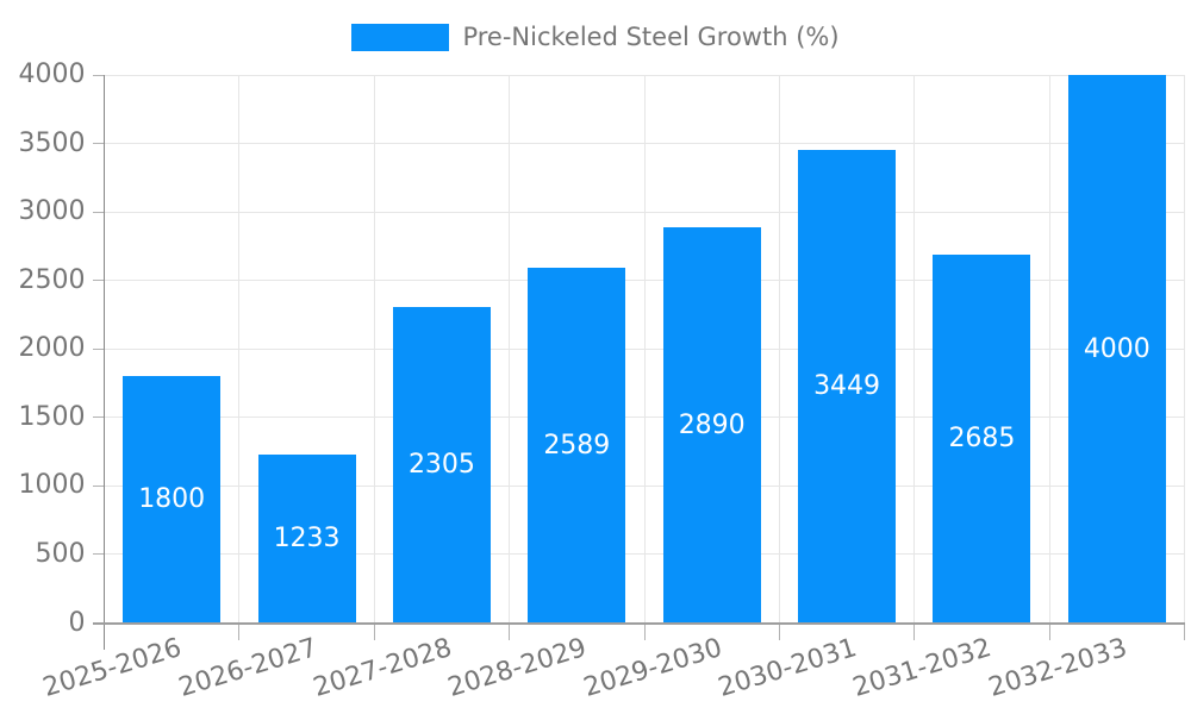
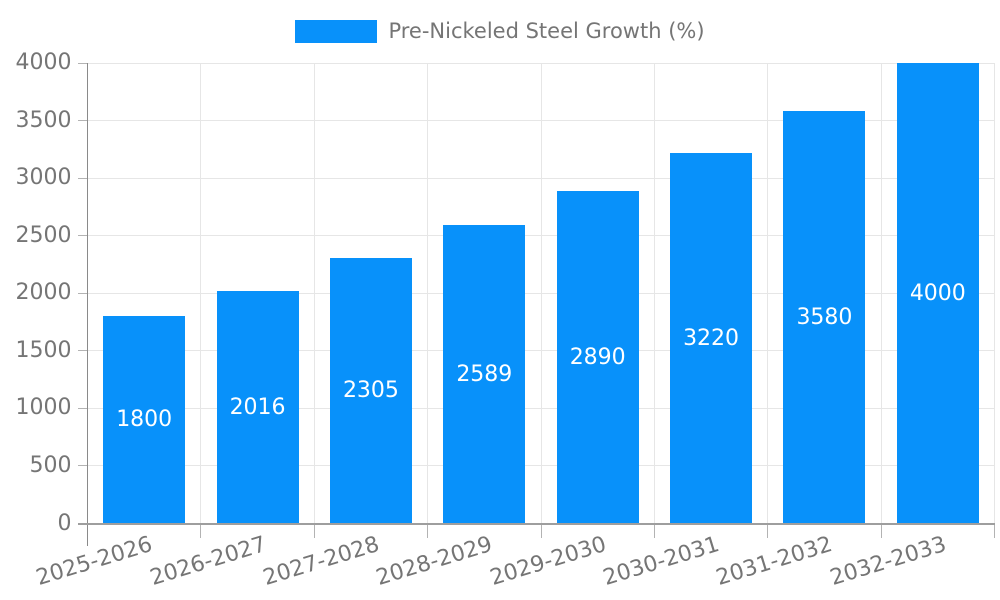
2026-2027: 1233 -> 2016
2030-2031: 3449 -> 3220
2031-2032: 2685 -> 3580
